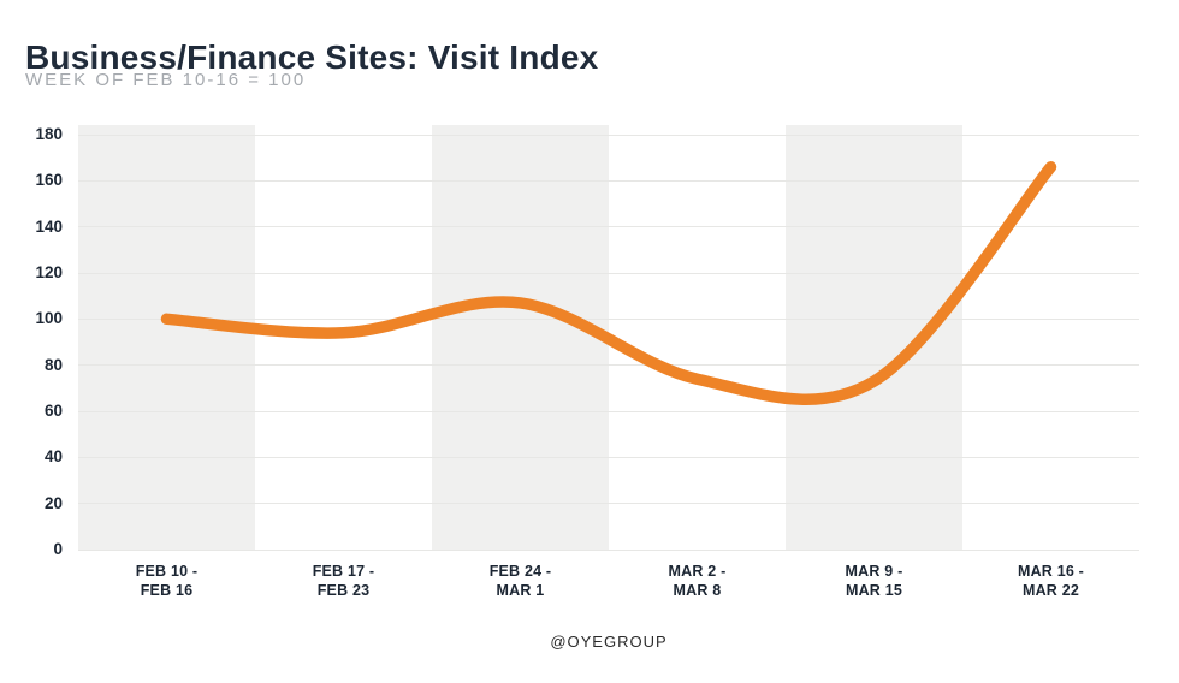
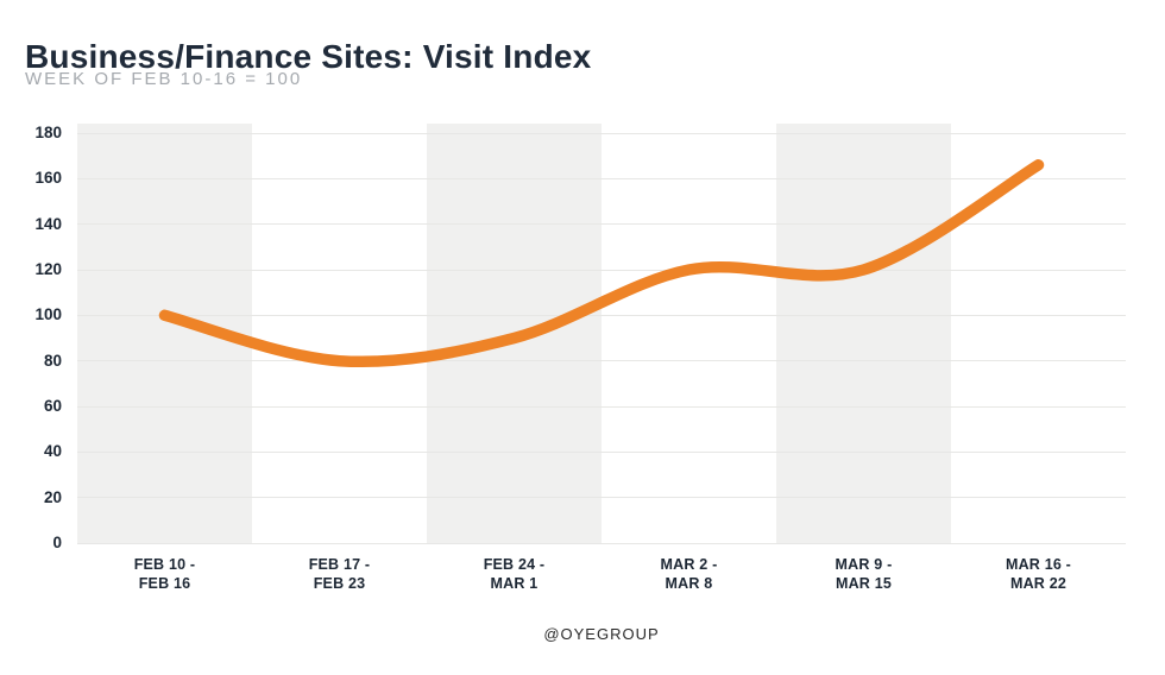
FEB 17 - FEB 23: 94 -> 80
FEB 24 - MAR 1: 107 -> 90
MAR 2 - MAR 8: 74 -> 120
MAR 9 - MAR 15: 73 -> 120
